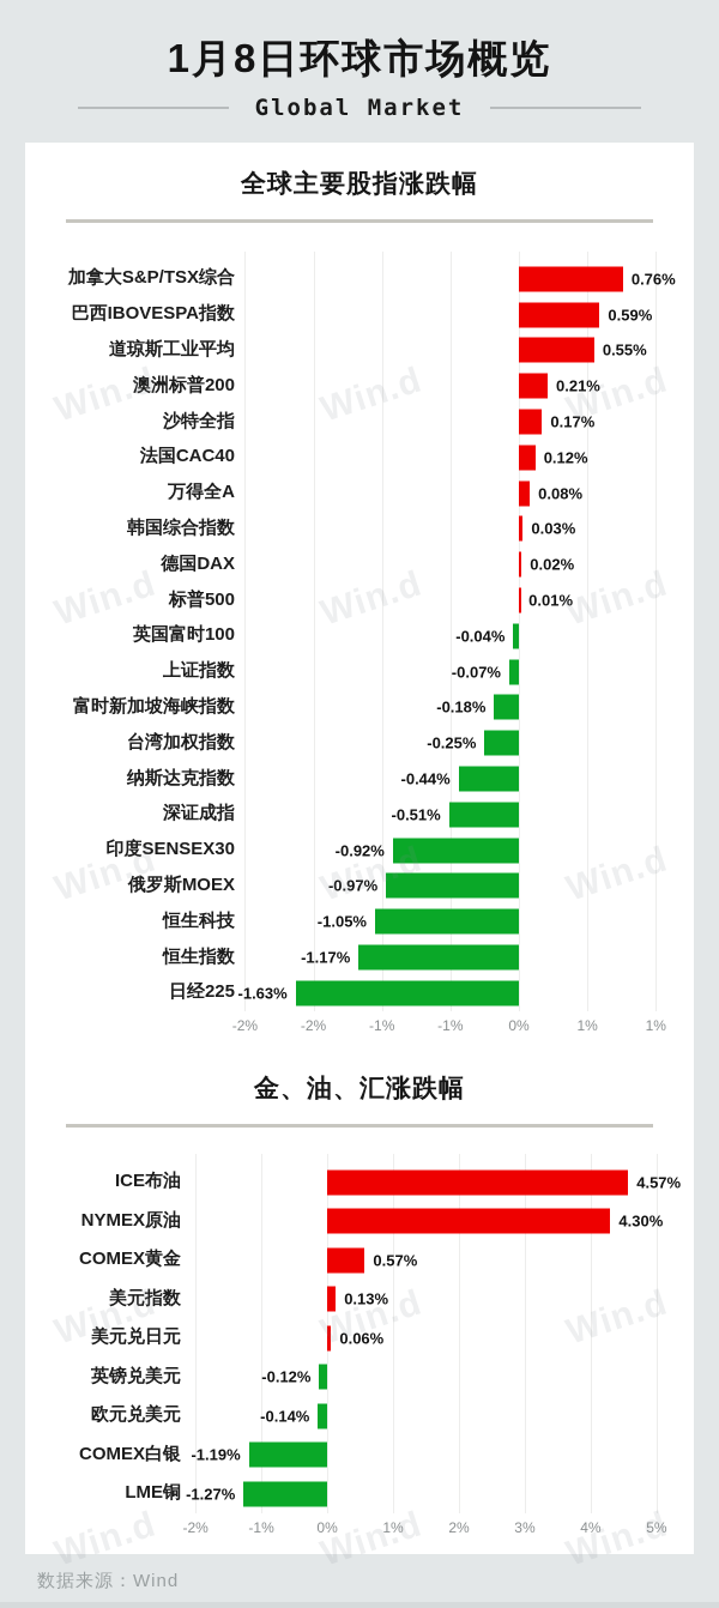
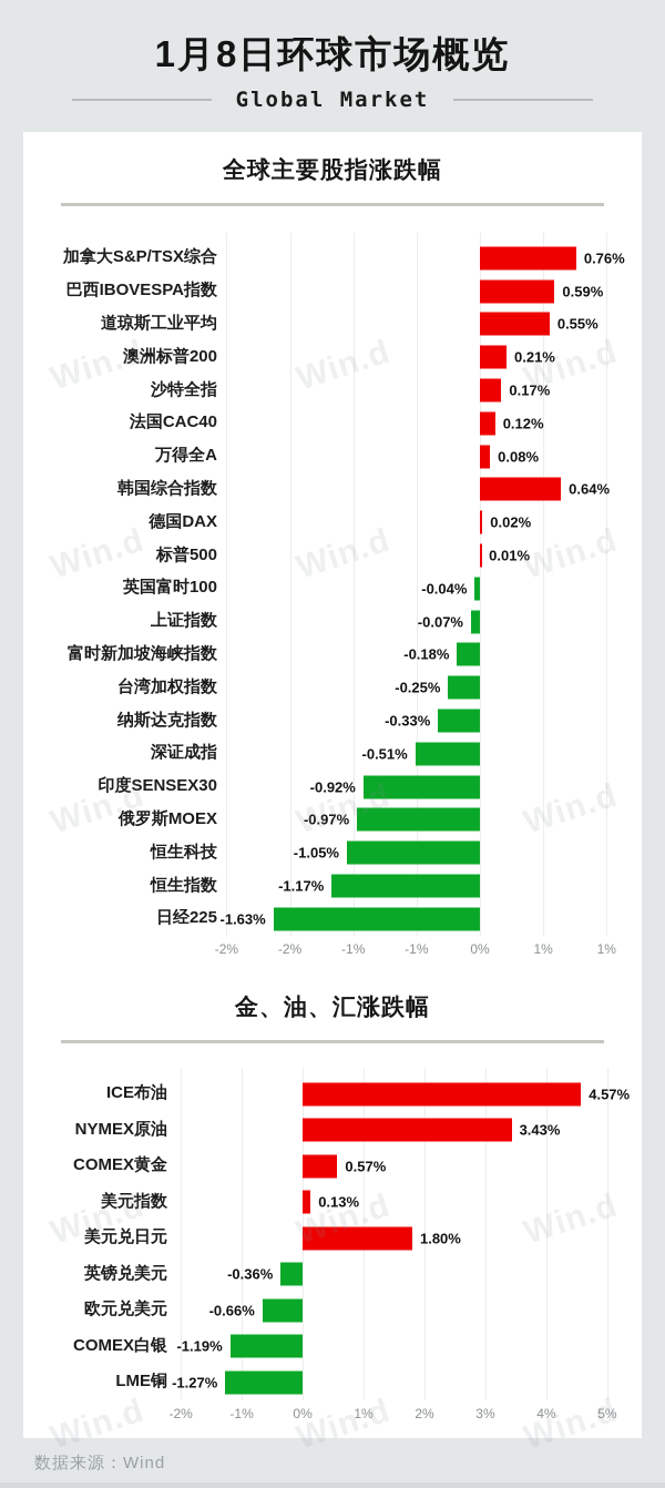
全球主要股指涨跌幅/韩国综合指数: 0.03% -> 0.64%
全球主要股指涨跌幅/纳斯达克指数: -0.44% -> -0.33%
金、油、汇涨跌幅/NYMEX原油: 4.30% -> 3.43%
金、油、汇涨跌幅/美元兑日元: 0.06% -> 1.80%
金、油、汇涨跌幅/英镑兑美元: -0.12% -> -0.36%
金、油、汇涨跌幅/欧元兑美元: -0.14% -> -0.66%
